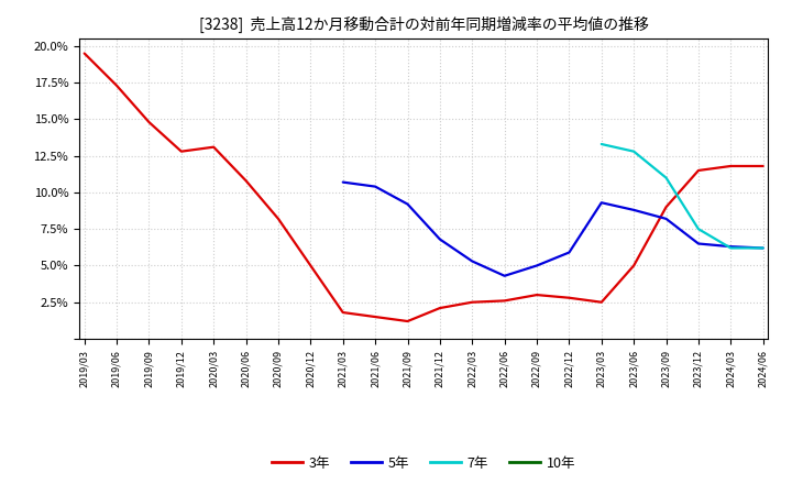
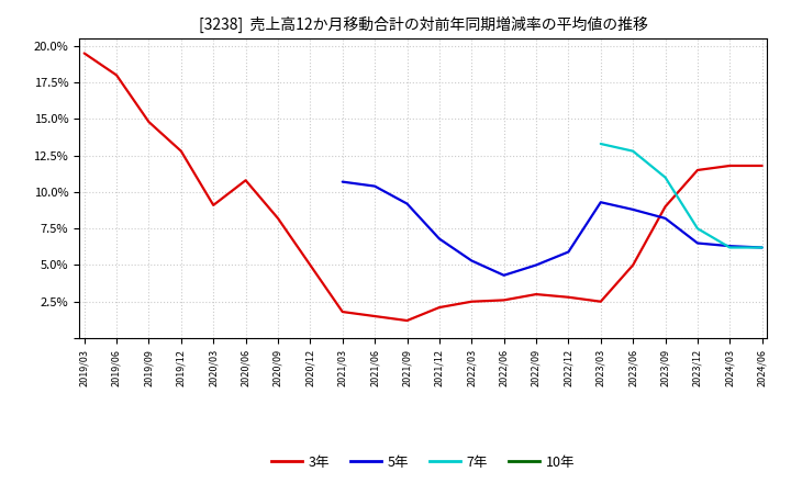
3年/2019/06: 17.3% -> 18.0%
3年/2020/03: 13.1% -> 9.1%
